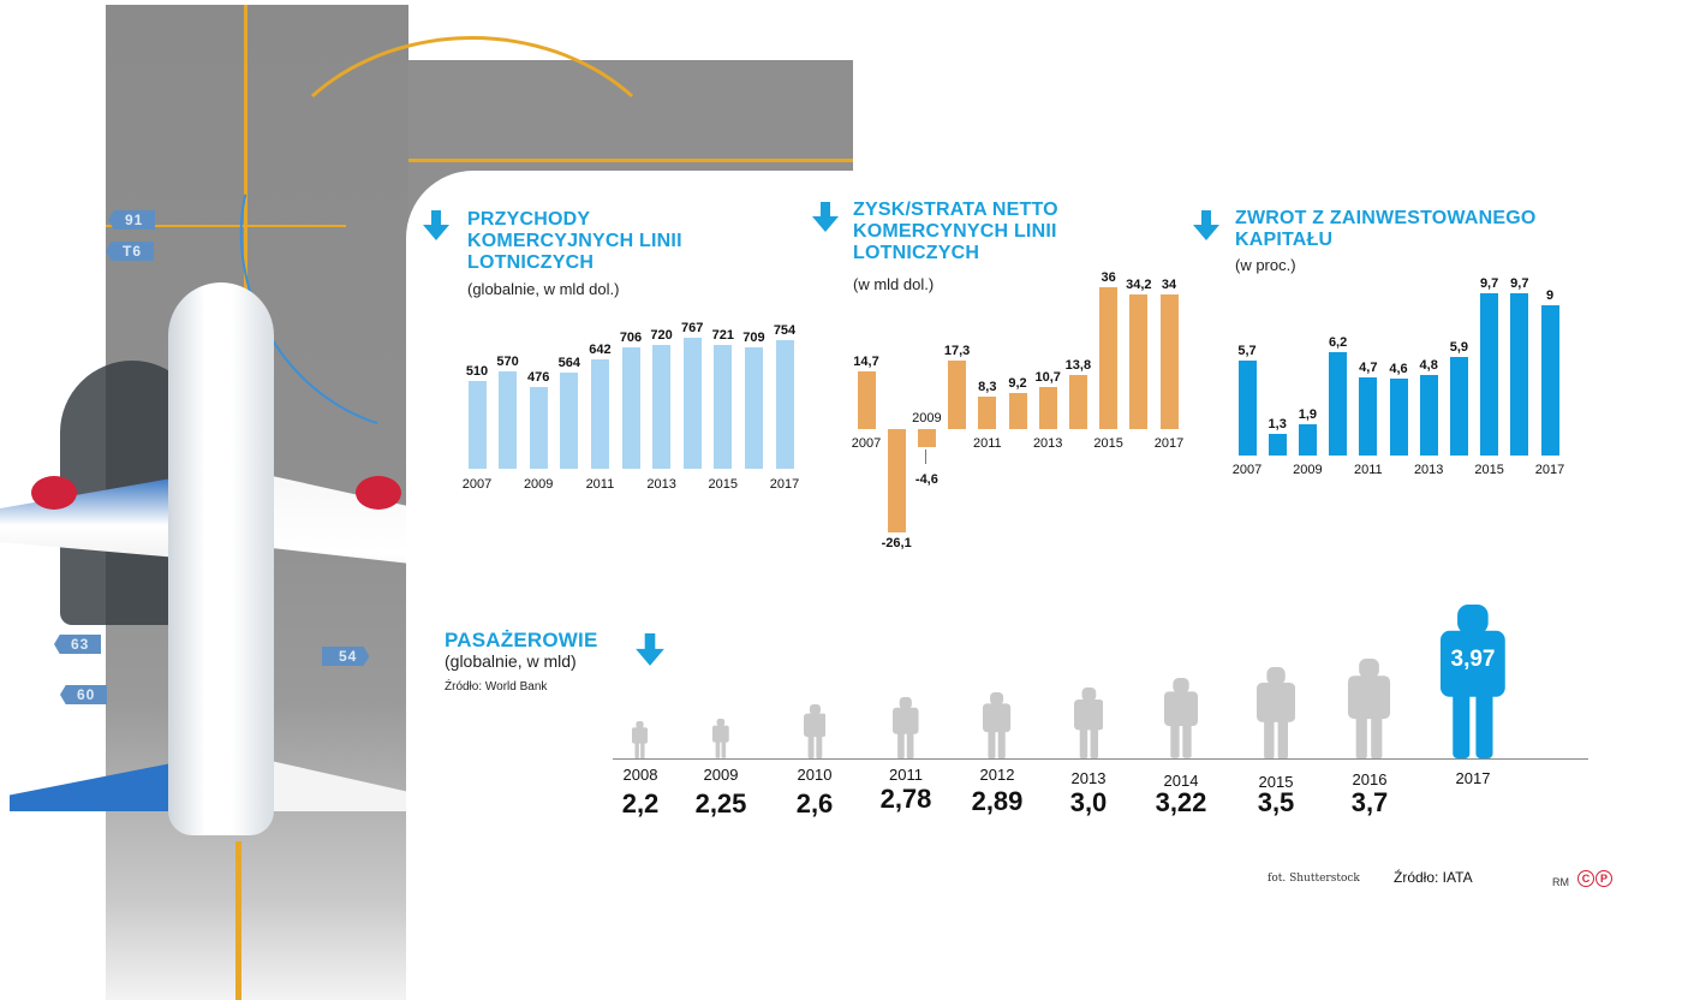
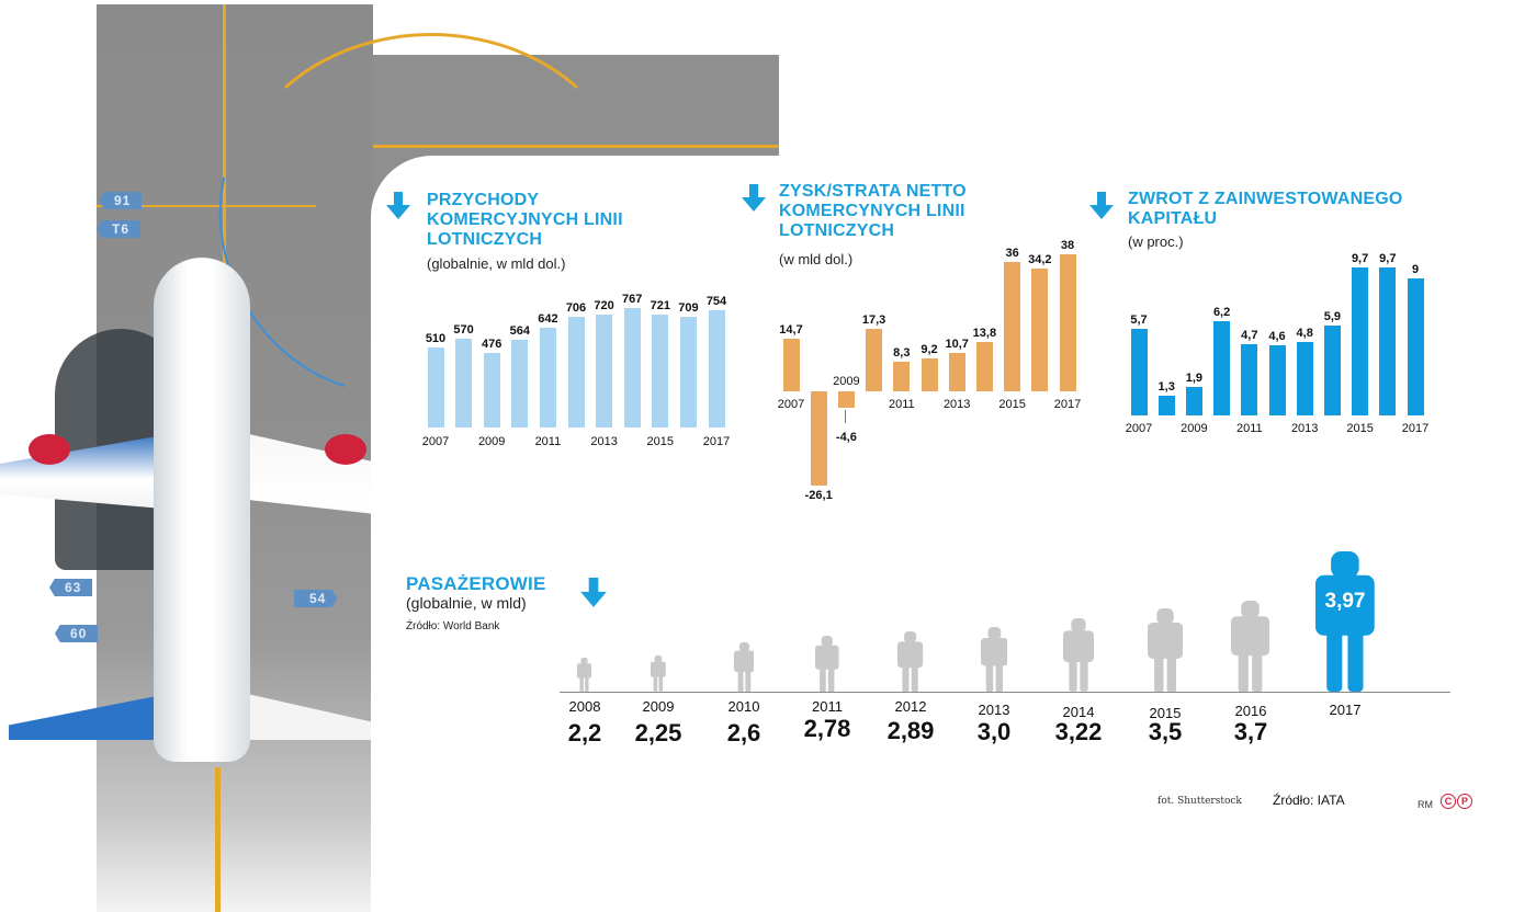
ZYSK/STRATA NETTO KOMERCYNYCH LINII LOTNICZYCH/2017: 34 -> 38
